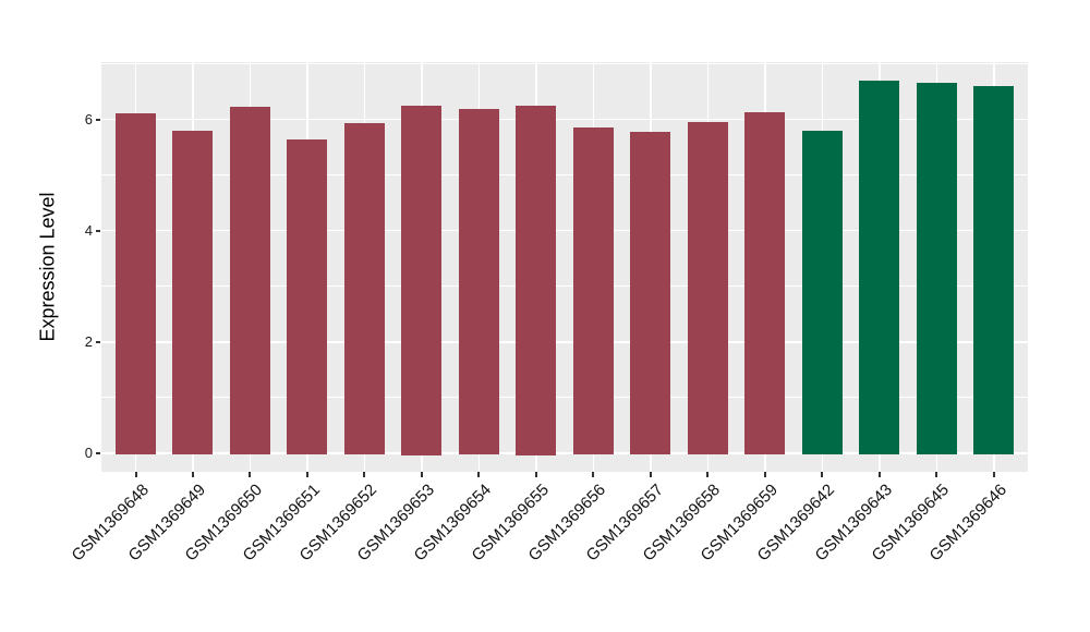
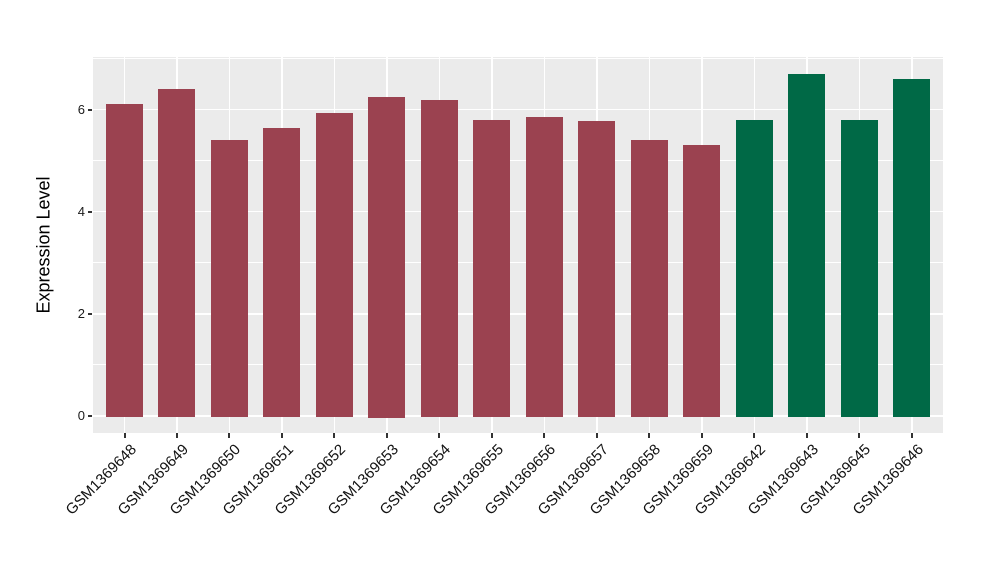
GSM1369649: 5.8 -> 6.4
GSM1369650: 6.2 -> 5.4
GSM1369655: 6.2 -> 5.8
GSM1369658: 6.0 -> 5.4
GSM1369659: 6.1 -> 5.3
GSM1369645: 6.7 -> 5.8
